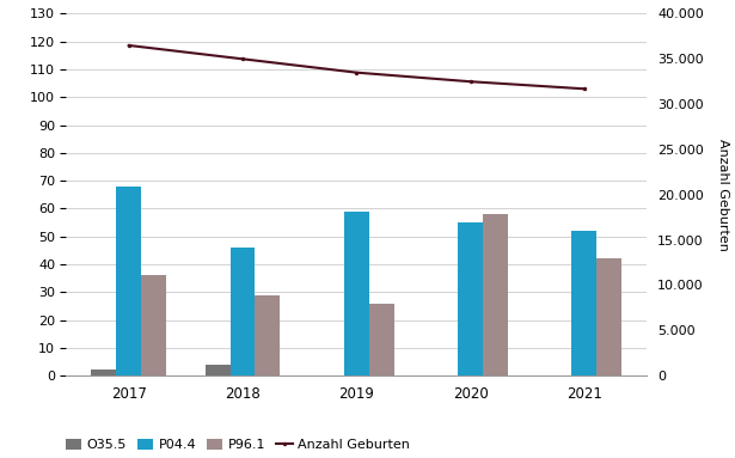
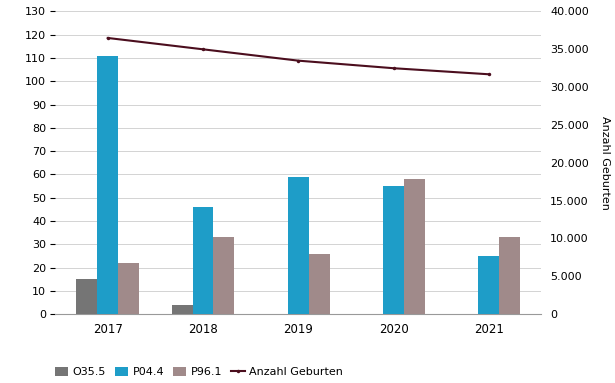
O35.5/2017: 2 -> 15
P04.4/2017: 68 -> 111
P96.1/2017: 36 -> 22
P96.1/2018: 29 -> 33
P04.4/2021: 52 -> 25
P96.1/2021: 42 -> 33
